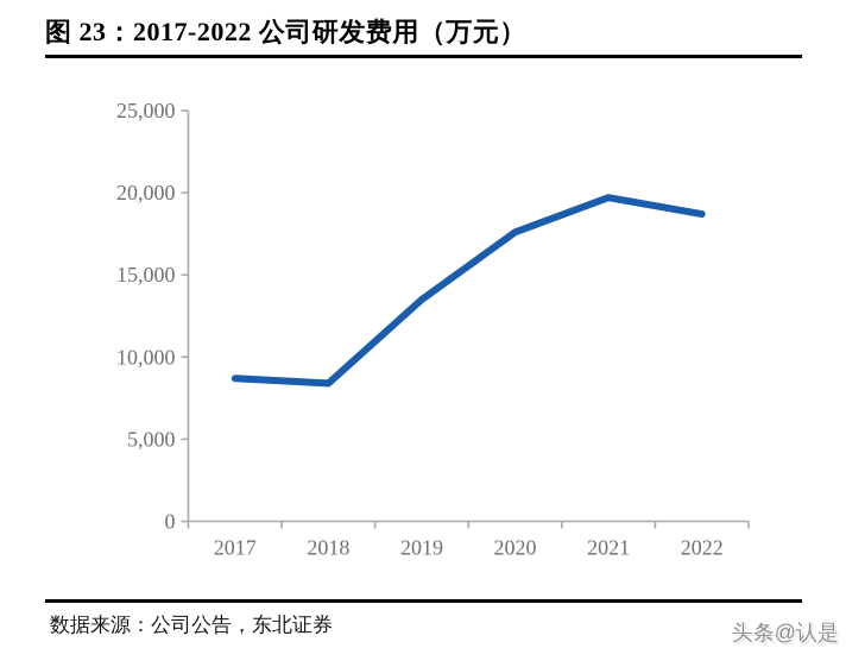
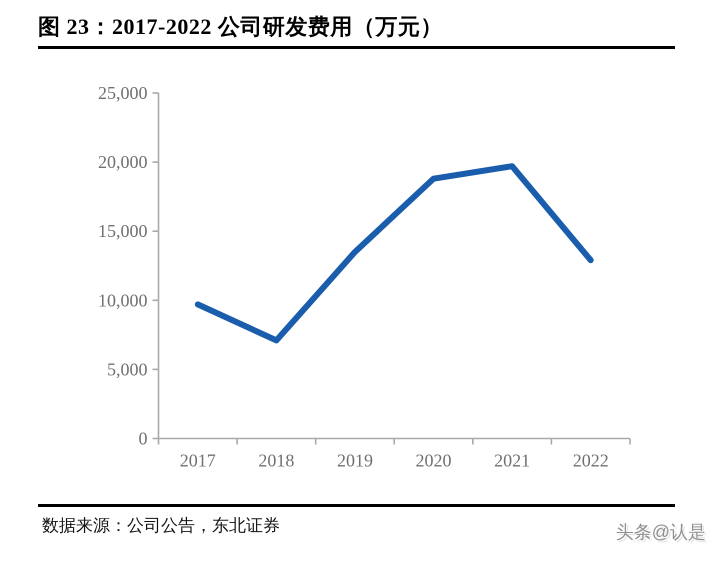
2017: 8700 -> 9700
2018: 8400 -> 7100
2020: 17600 -> 18800
2022: 18700 -> 12900
